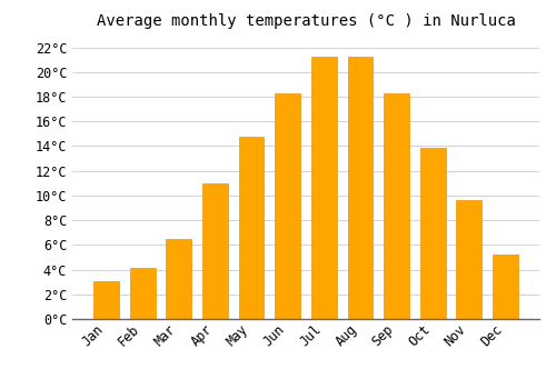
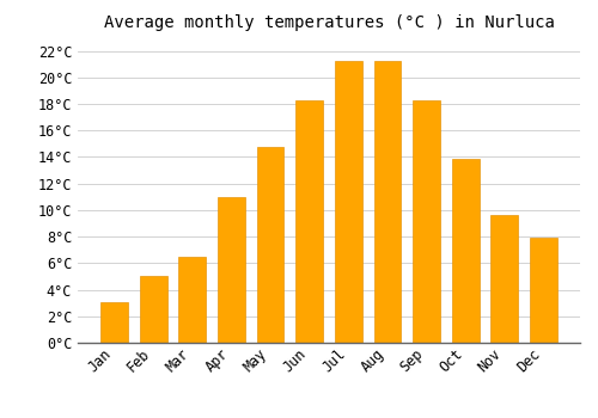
Feb: 4.1°C -> 5.0°C
Dec: 5.2°C -> 7.9°C
